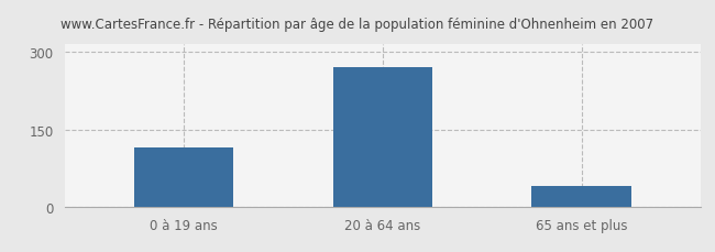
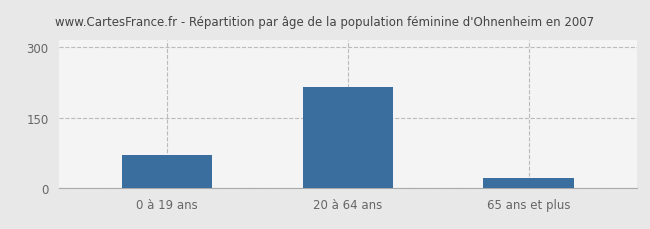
0 à 19 ans: 115 -> 70
20 à 64 ans: 270 -> 215
65 ans et plus: 40 -> 20
